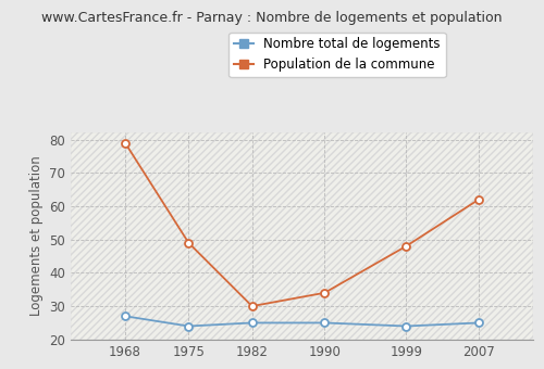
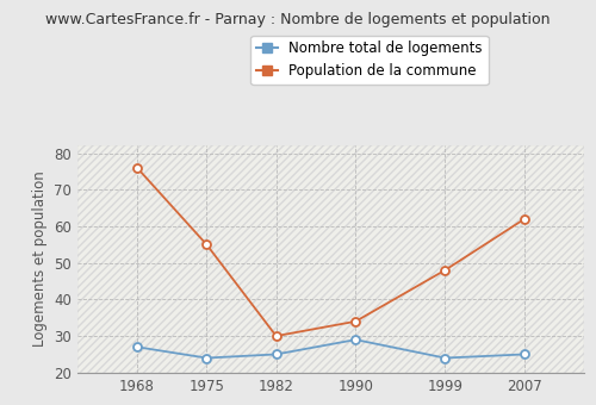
Population de la commune/1968: 79 -> 76
Population de la commune/1975: 49 -> 55
Nombre total de logements/1990: 25 -> 29
